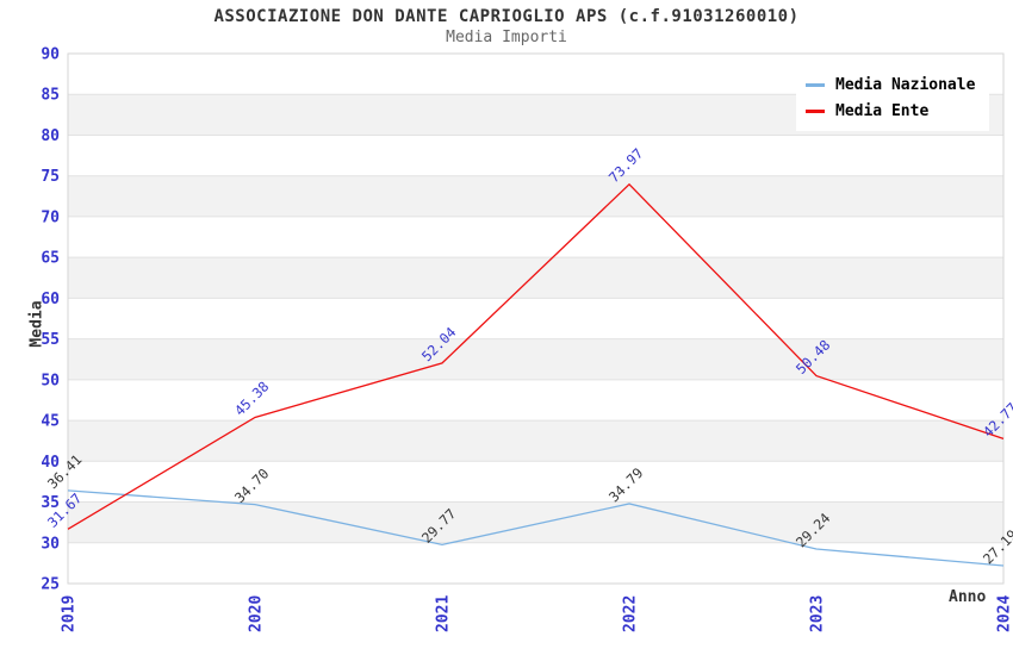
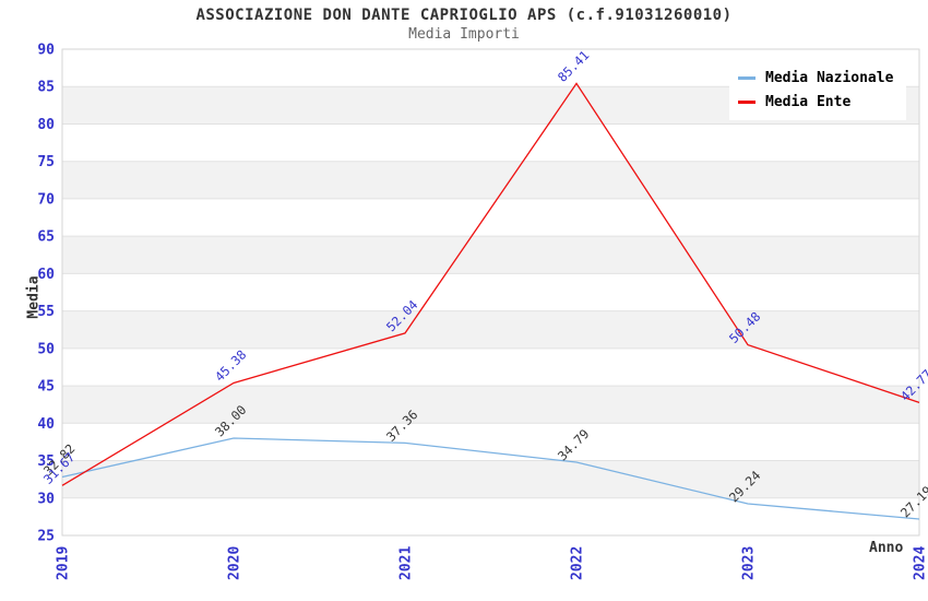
Media Nazionale/2019: 36.41 -> 32.82
Media Nazionale/2020: 34.70 -> 38.00
Media Nazionale/2021: 29.77 -> 37.36
Media Ente/2022: 73.97 -> 85.41
